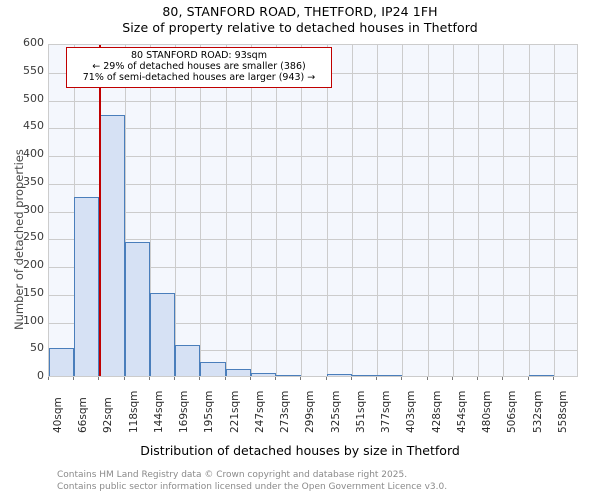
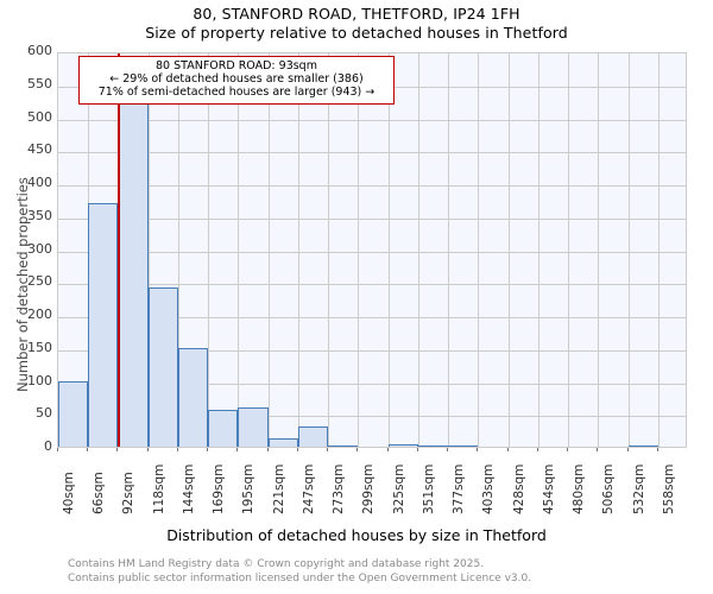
40sqm: 50 -> 100
66sqm: 320 -> 370
92sqm: 470 -> 550
195sqm: 20 -> 60
247sqm: 10 -> 30
